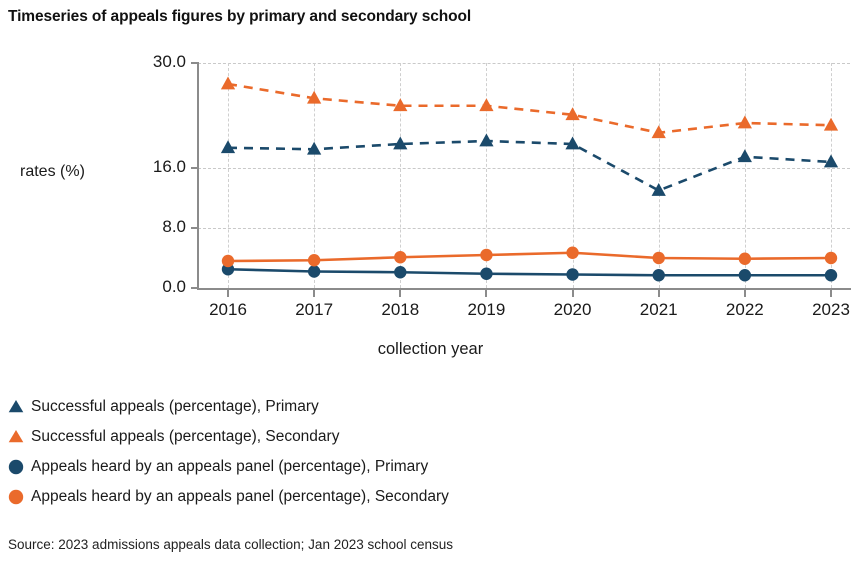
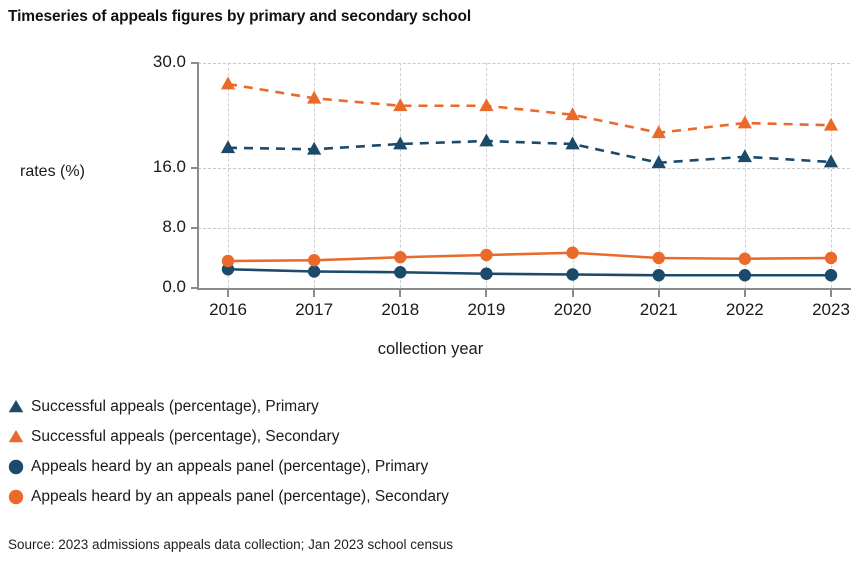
Successful appeals (percentage), Primary/2021: 13 -> 17
